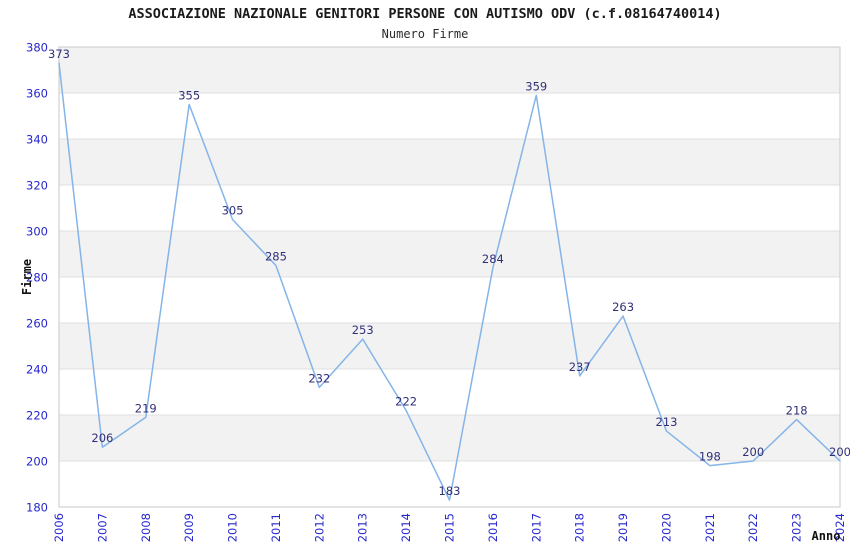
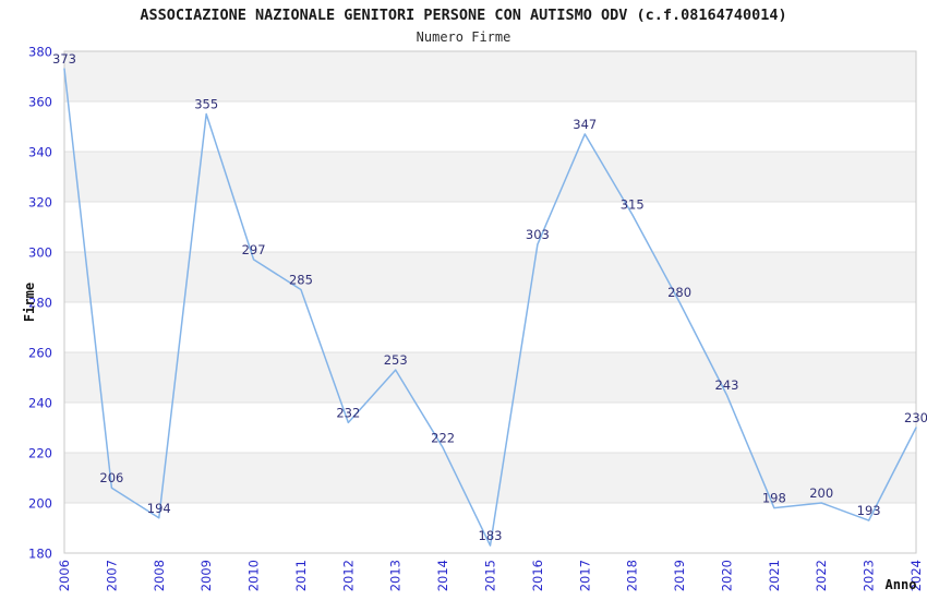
2008: 219 -> 194
2010: 305 -> 297
2016: 284 -> 303
2017: 359 -> 347
2018: 237 -> 315
2019: 263 -> 280
2020: 213 -> 243
2023: 218 -> 193
2024: 200 -> 230
